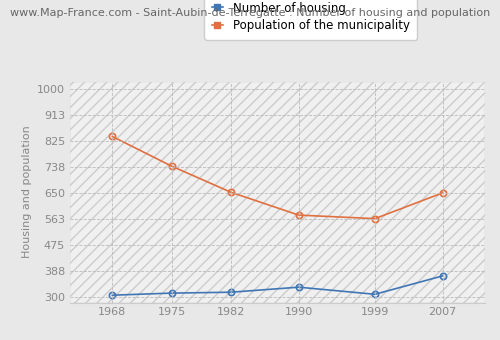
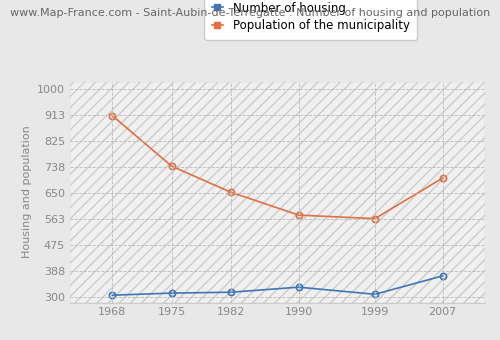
Population of the municipality/1968: 840 -> 910
Population of the municipality/2007: 650 -> 700
